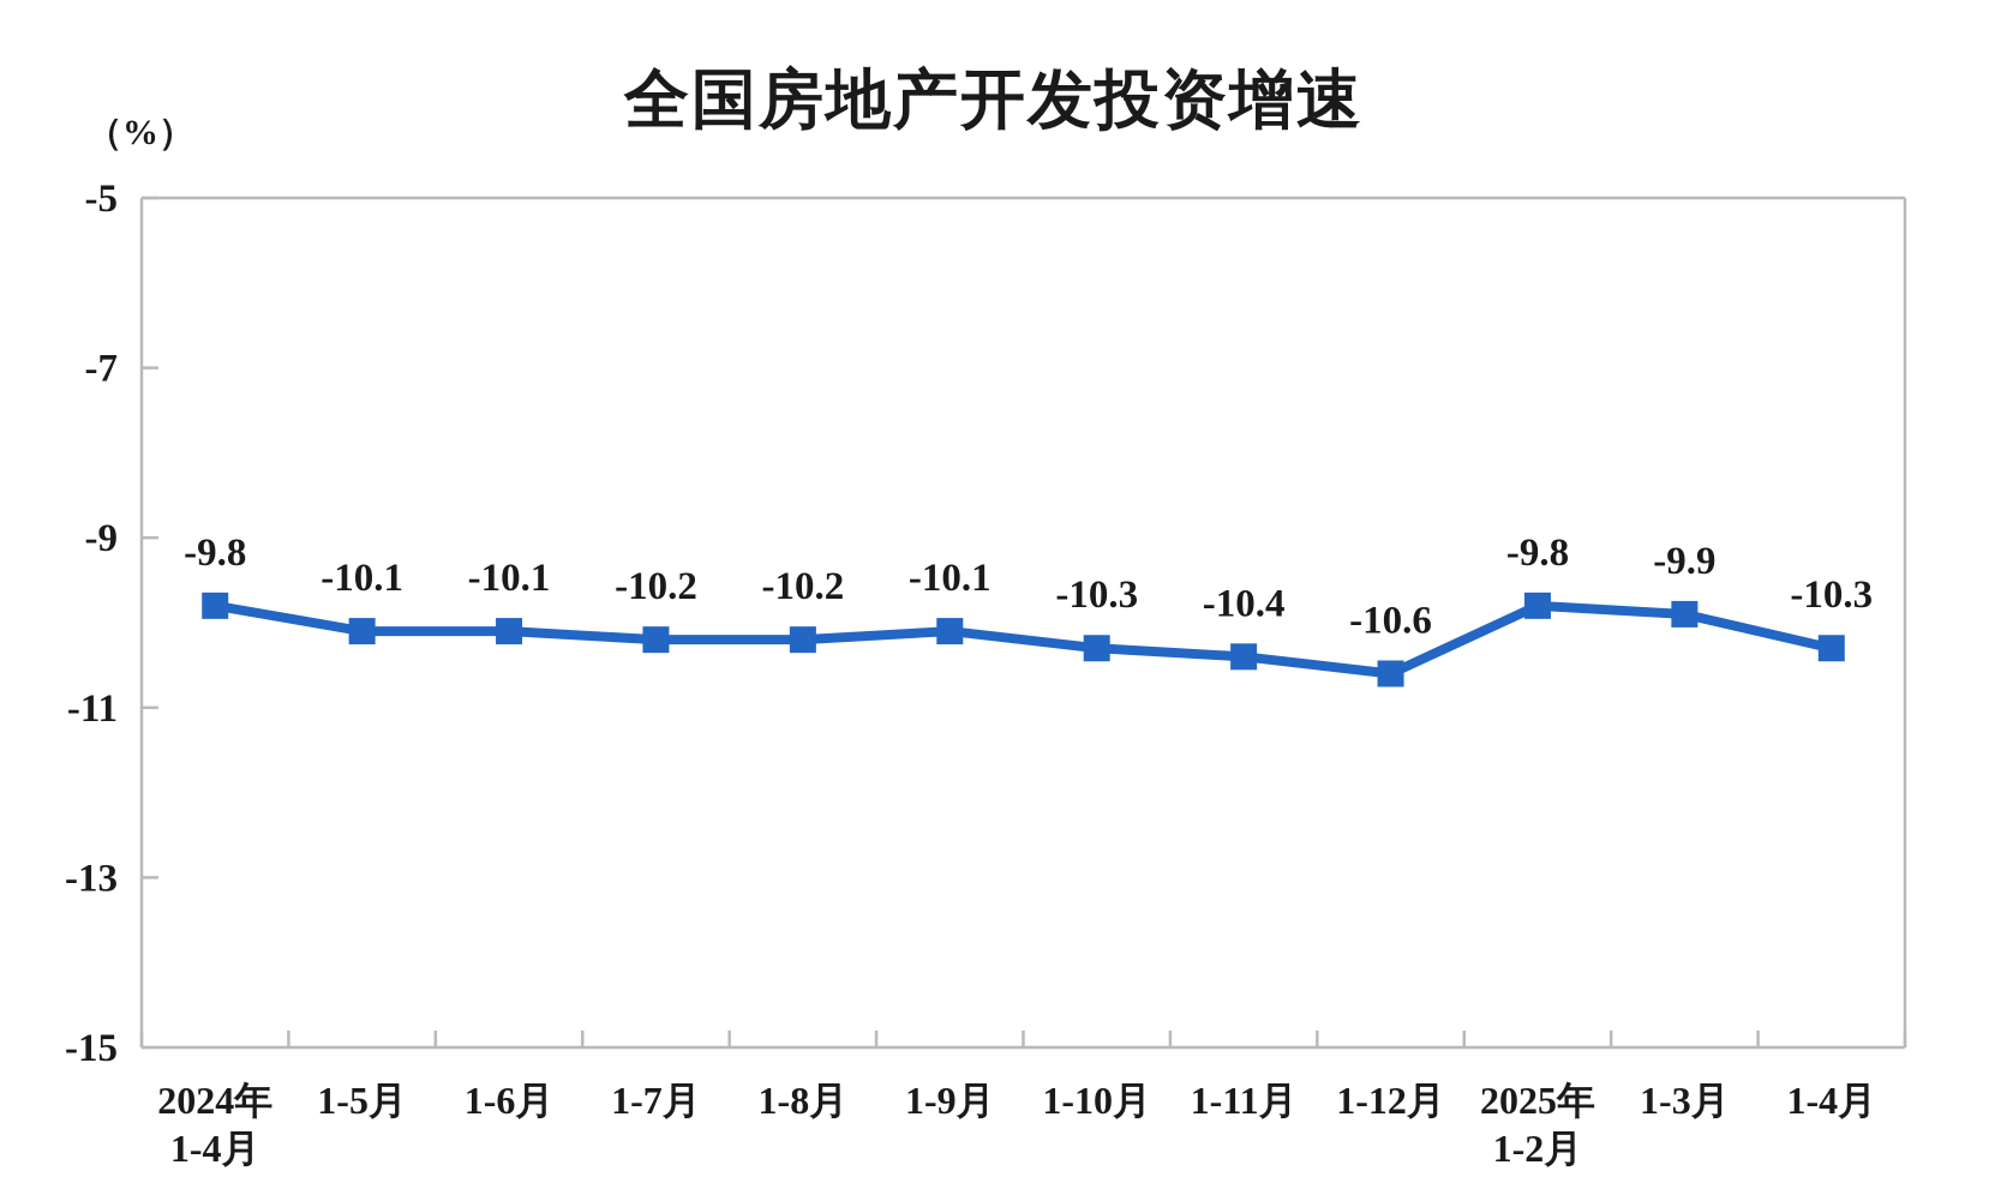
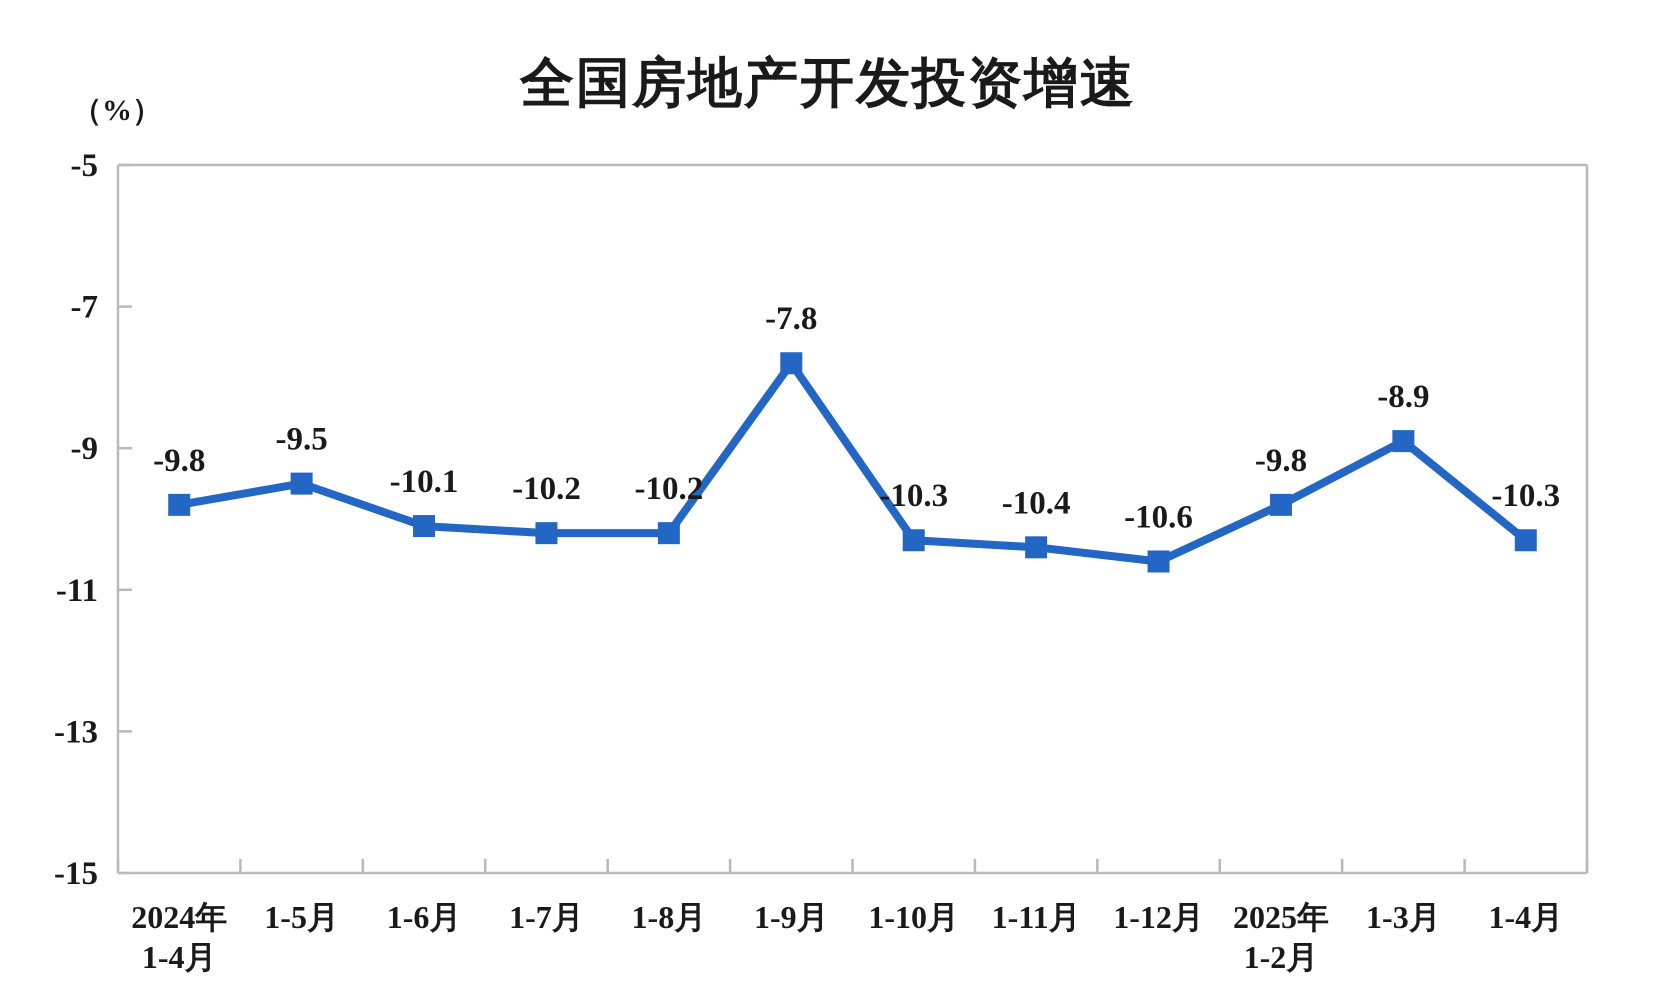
1-5月: -10.1 -> -9.5
1-9月: -10.1 -> -7.8
1-3月: -9.9 -> -8.9
